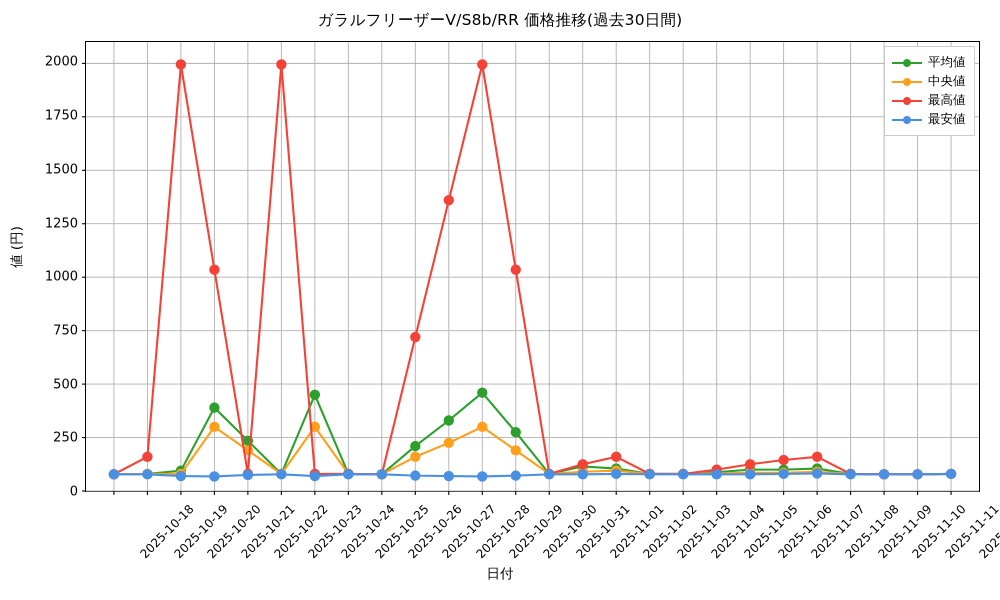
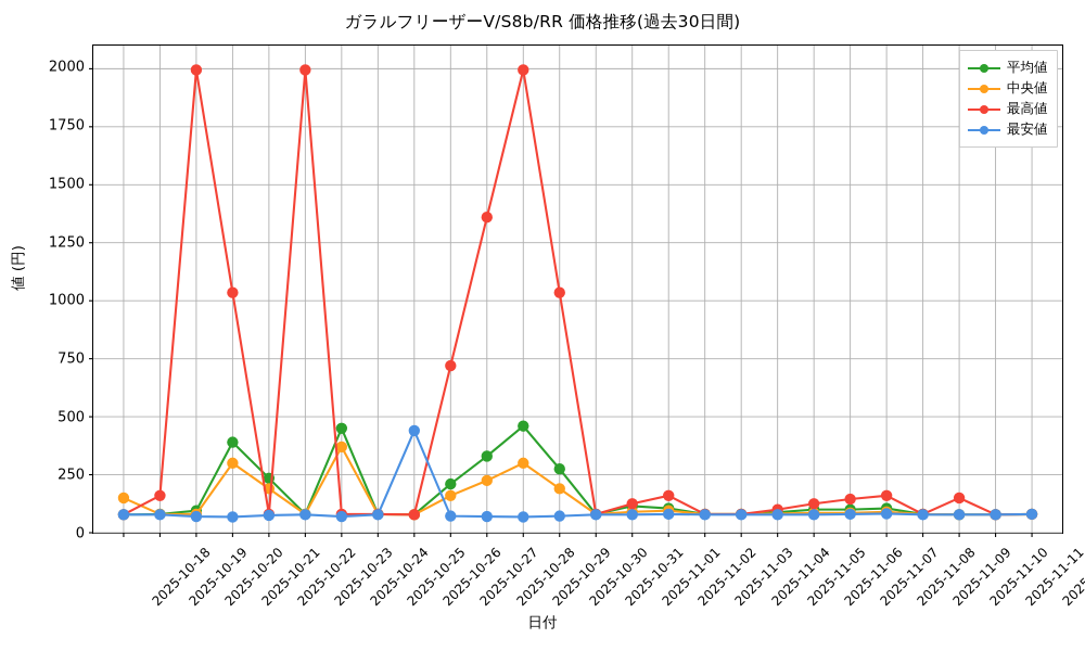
中央値/2025-10-18: 80 -> 150
中央値/2025-10-24: 300 -> 370
最安値/2025-10-26: 80 -> 440
最高値/2025-11-10: 80 -> 150
